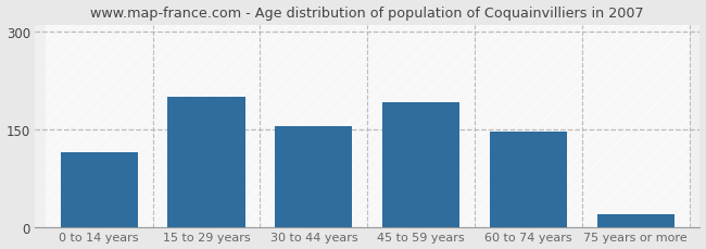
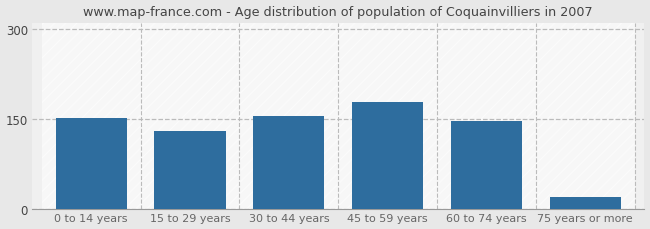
0 to 14 years: 116 -> 152
15 to 29 years: 200 -> 130
45 to 59 years: 192 -> 178
